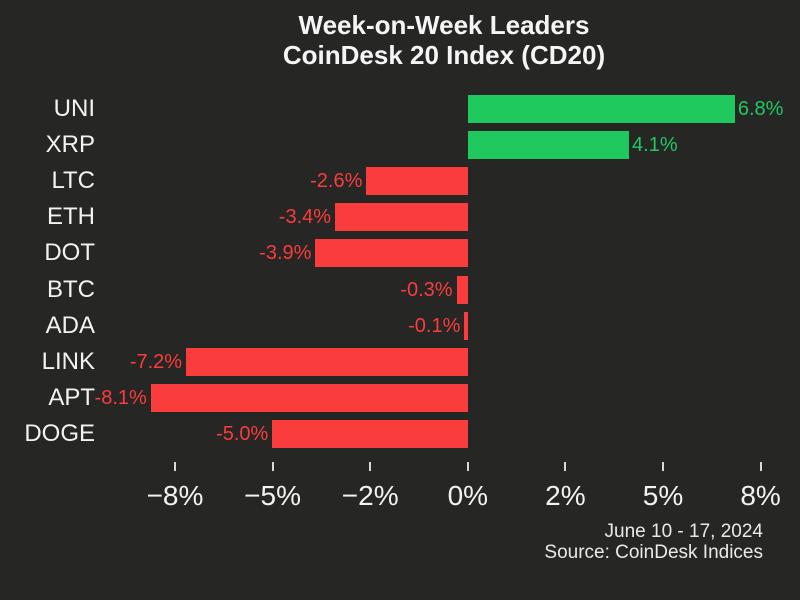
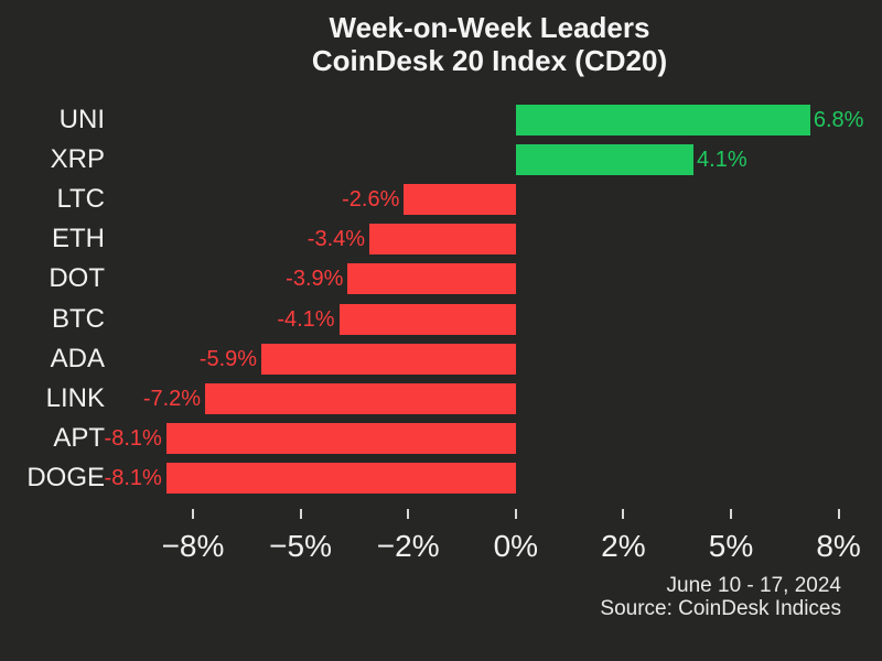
BTC: -0.3% -> -4.1%
ADA: -0.1% -> -5.9%
DOGE: -5.0% -> -8.1%
